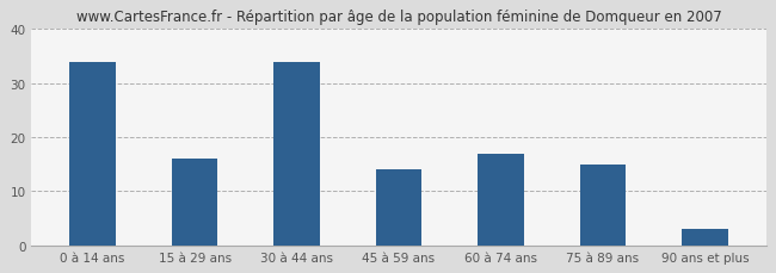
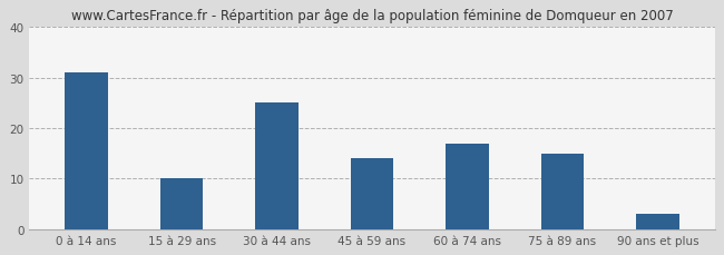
0 à 14 ans: 34 -> 31
15 à 29 ans: 16 -> 10
30 à 44 ans: 34 -> 25
